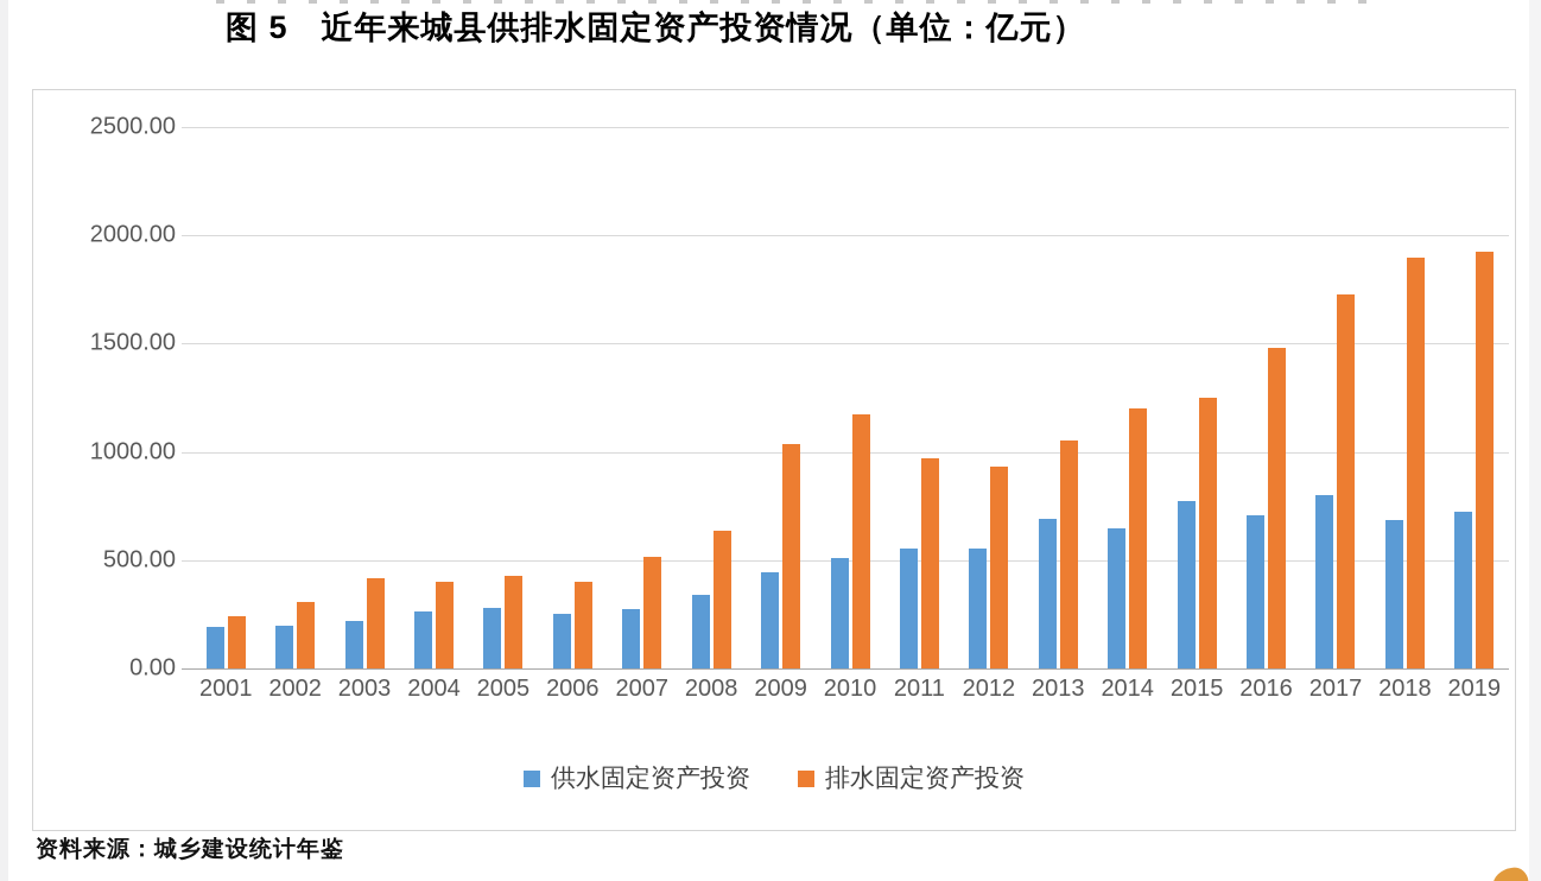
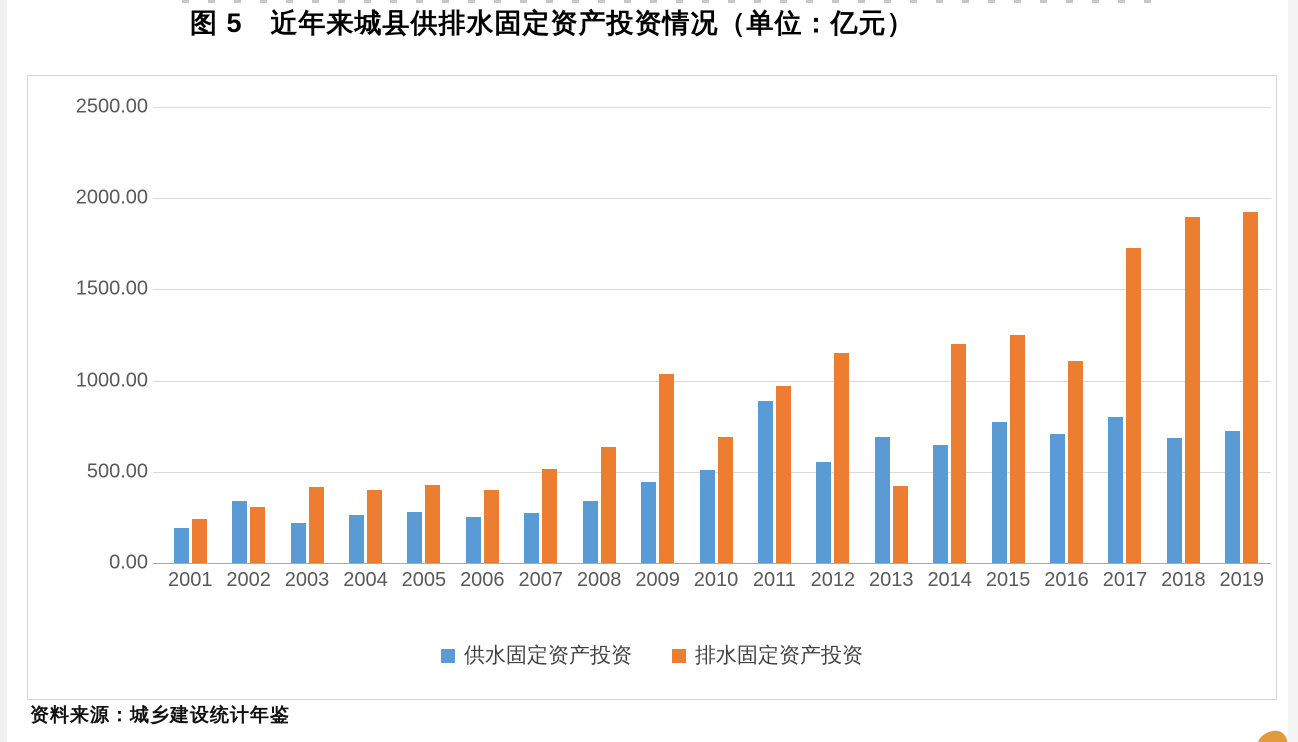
供水固定资产投资/2002: 200 -> 340
排水固定资产投资/2010: 1170 -> 690
供水固定资产投资/2011: 560 -> 890
排水固定资产投资/2012: 930 -> 1150
排水固定资产投资/2013: 1060 -> 420
排水固定资产投资/2016: 1480 -> 1110
